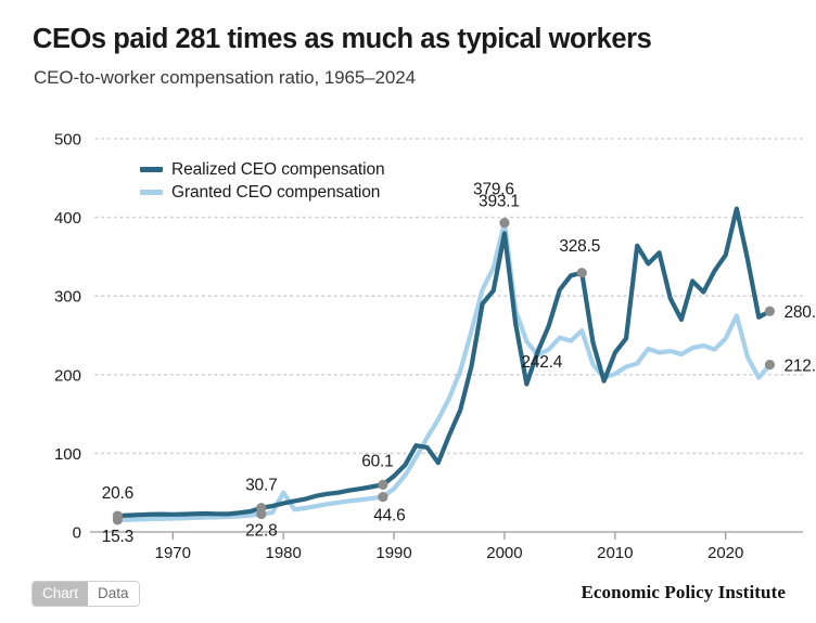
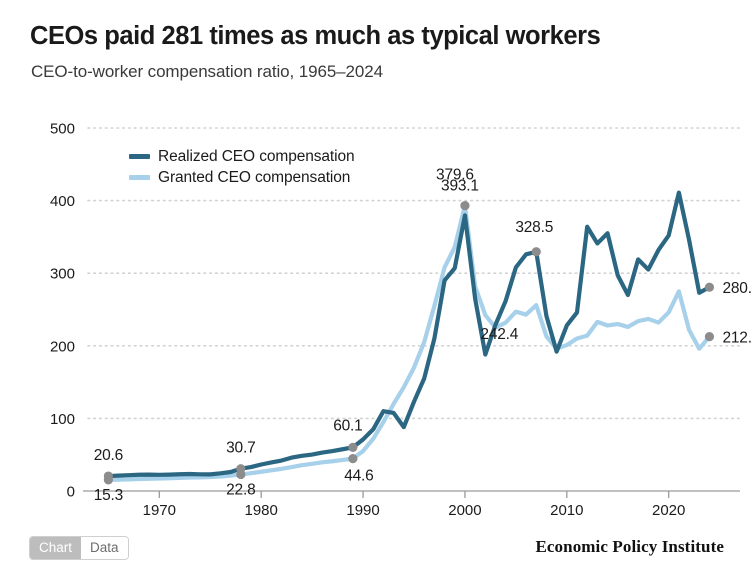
Granted CEO compensation/1980: 50 -> 30
